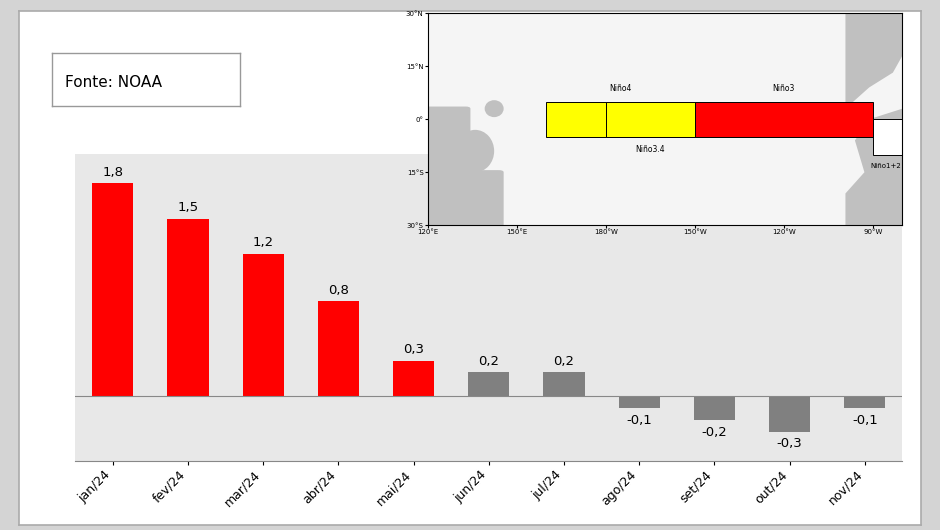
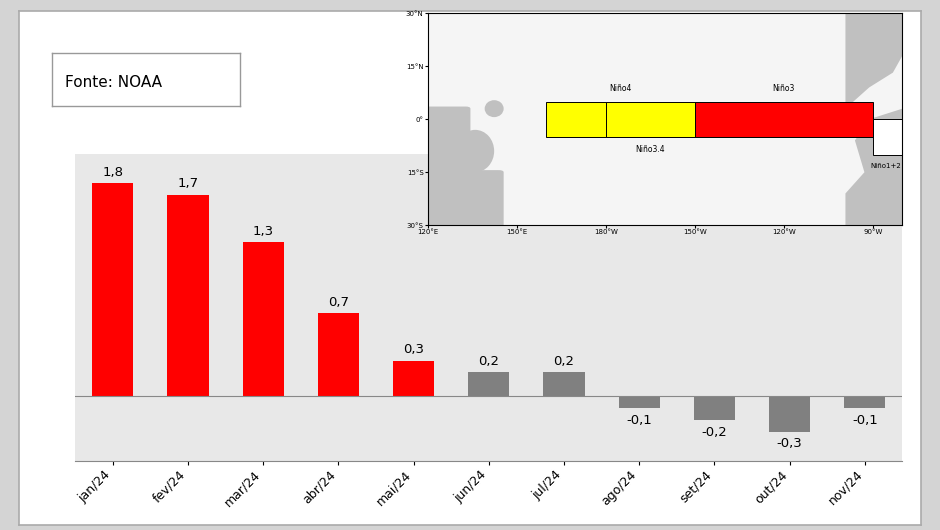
fev/24: 1,5 -> 1,7
mar/24: 1,2 -> 1,3
abr/24: 0,8 -> 0,7
